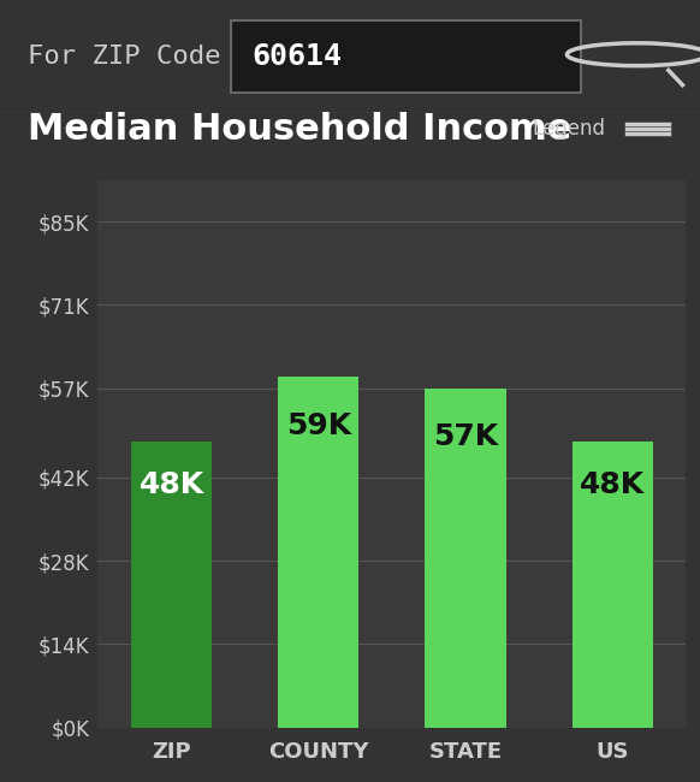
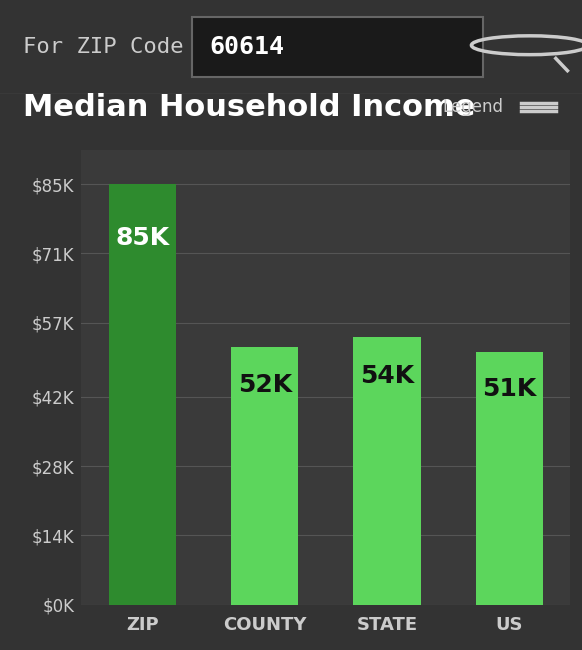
ZIP: 48K -> 85K
COUNTY: 59K -> 52K
STATE: 57K -> 54K
US: 48K -> 51K
